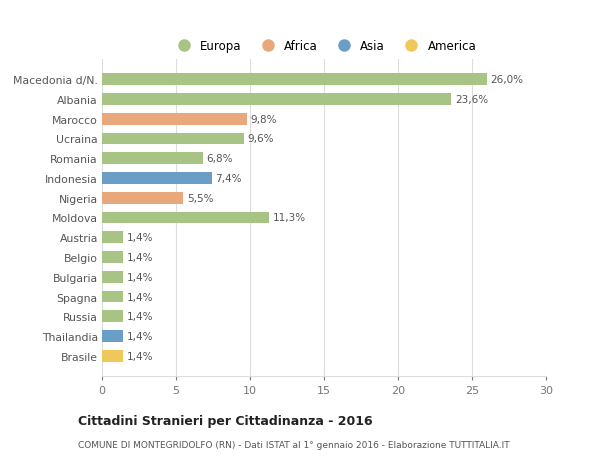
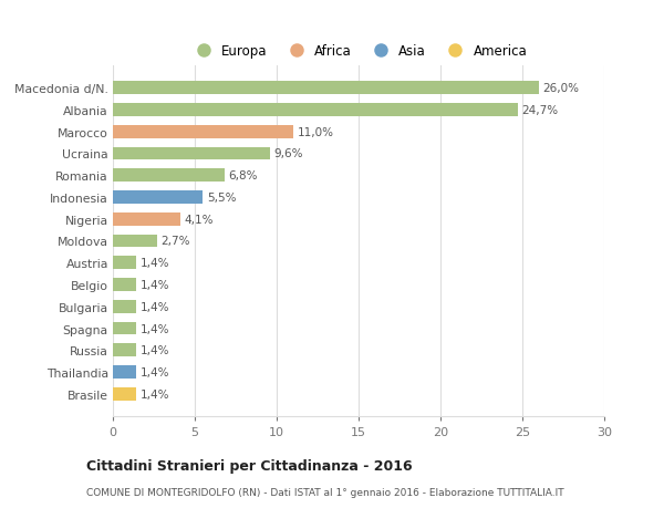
Albania: 23,6% -> 24,7%
Marocco: 9,8% -> 11,0%
Indonesia: 7,4% -> 5,5%
Nigeria: 5,5% -> 4,1%
Moldova: 11,3% -> 2,7%
